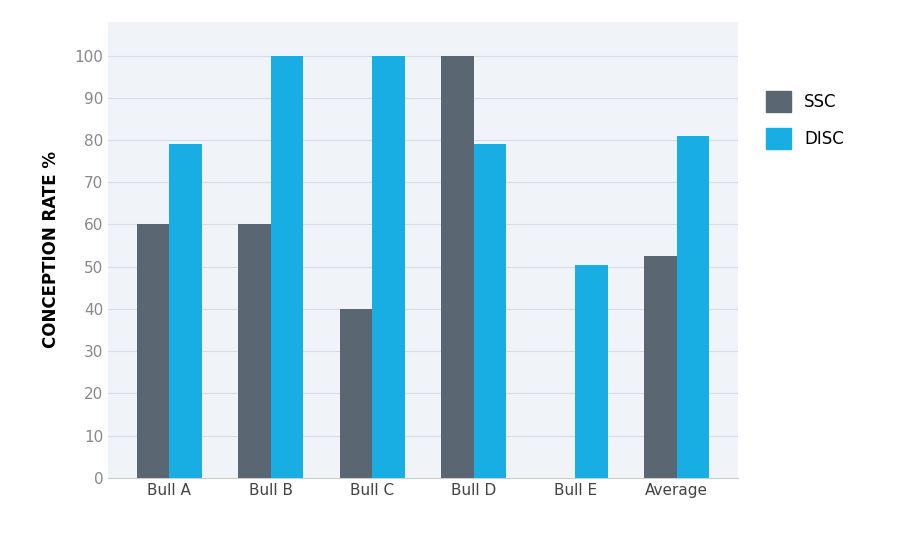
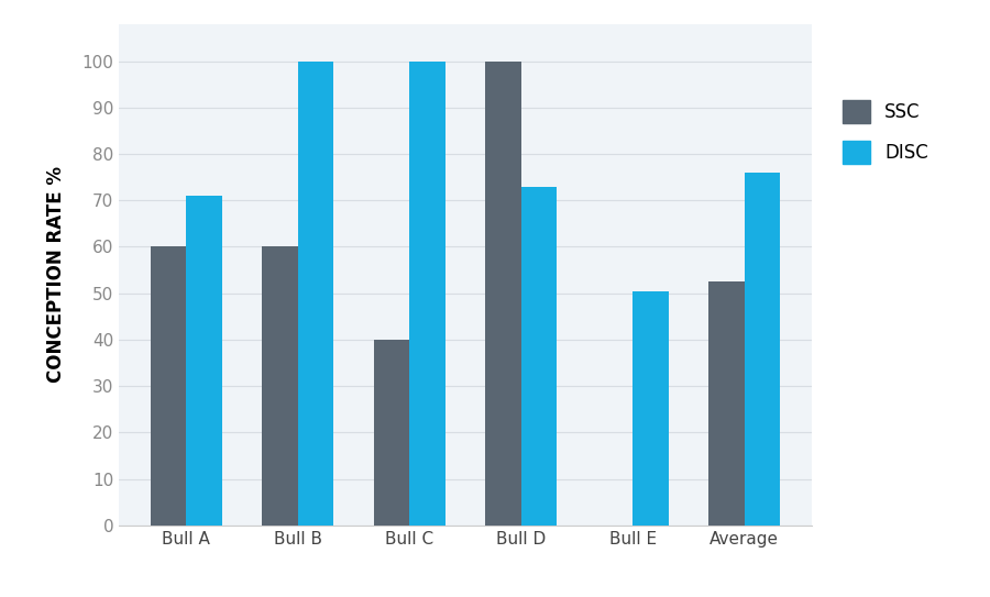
DISC/Bull A: 79.0 -> 71.0
DISC/Bull D: 79.0 -> 73.0
DISC/Average: 81.0 -> 76.0
